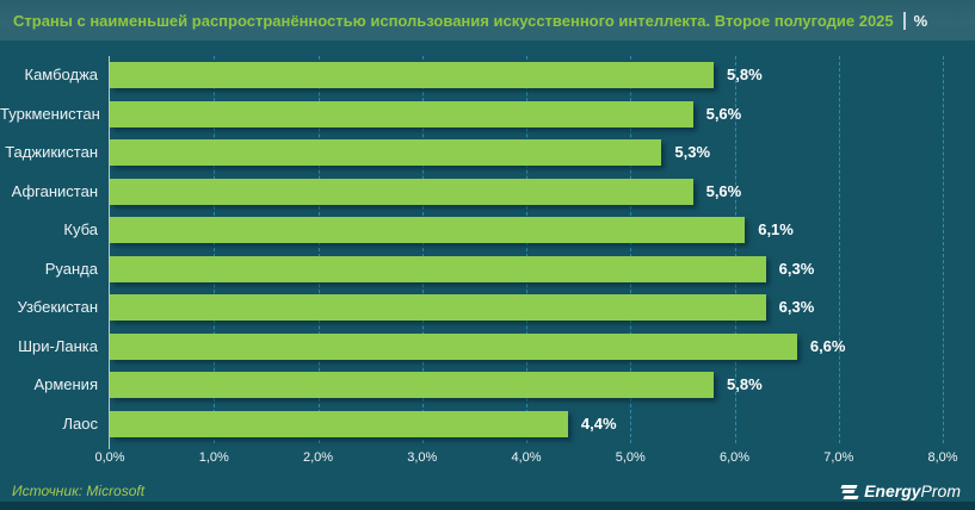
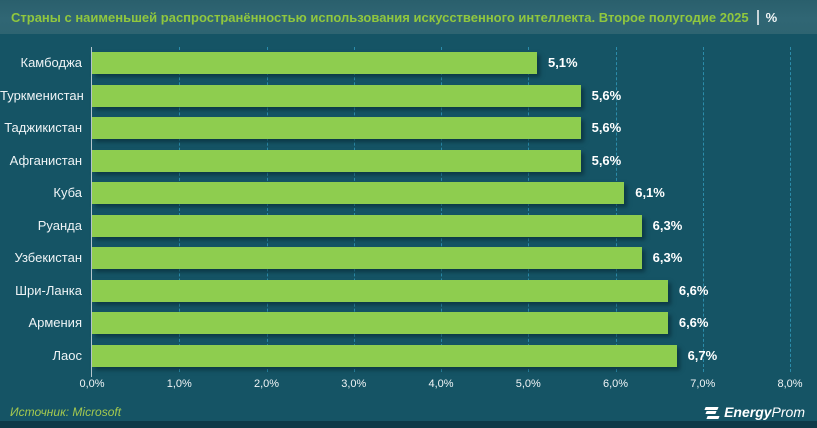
Камбоджа: 5,8% -> 5,1%
Таджикистан: 5,3% -> 5,6%
Армения: 5,8% -> 6,6%
Лаос: 4,4% -> 6,7%
